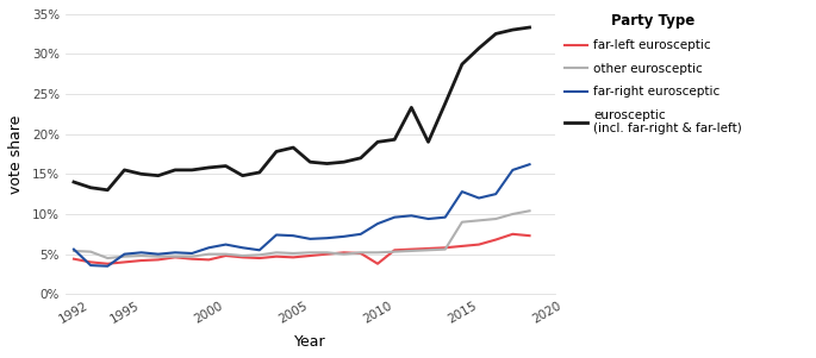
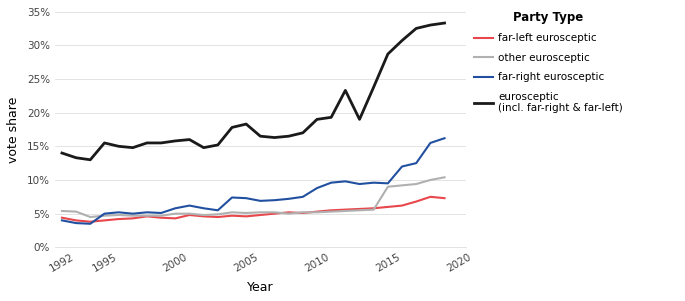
far-right eurosceptic/1992: 5.6% -> 4.0%
far-left eurosceptic/2010: 3.8% -> 5.3%
far-right eurosceptic/2015: 12.8% -> 9.5%
